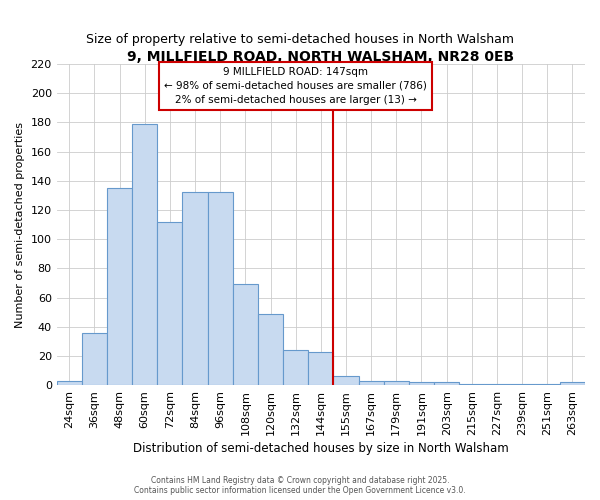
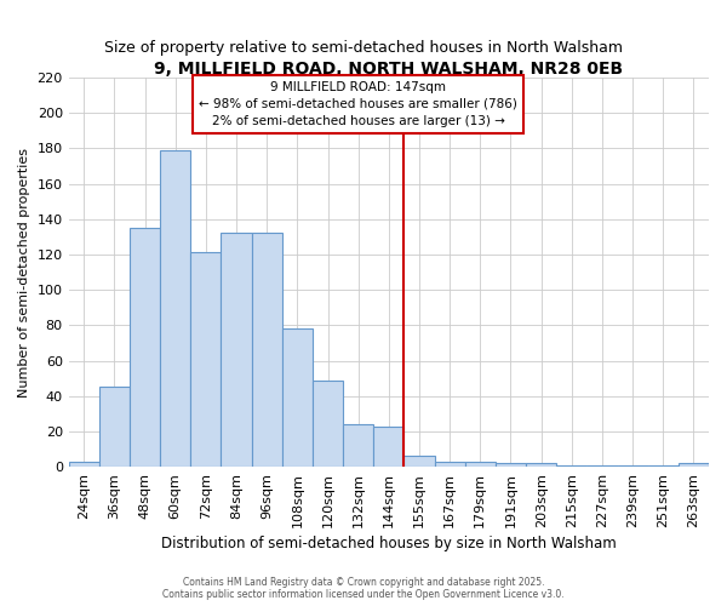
36sqm: 36 -> 45
72sqm: 112 -> 121
108sqm: 69 -> 78
